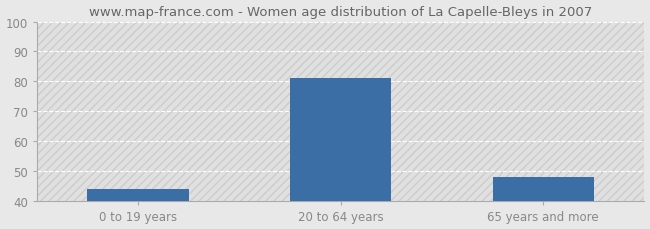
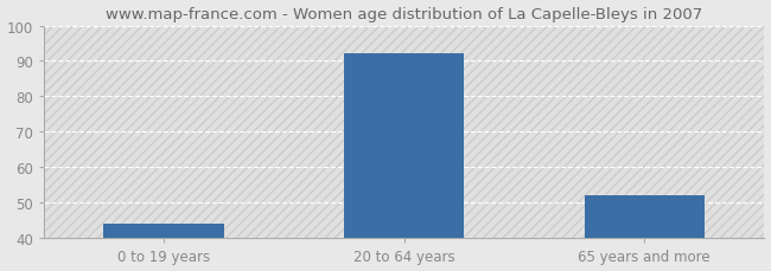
20 to 64 years: 81 -> 92
65 years and more: 48 -> 52
